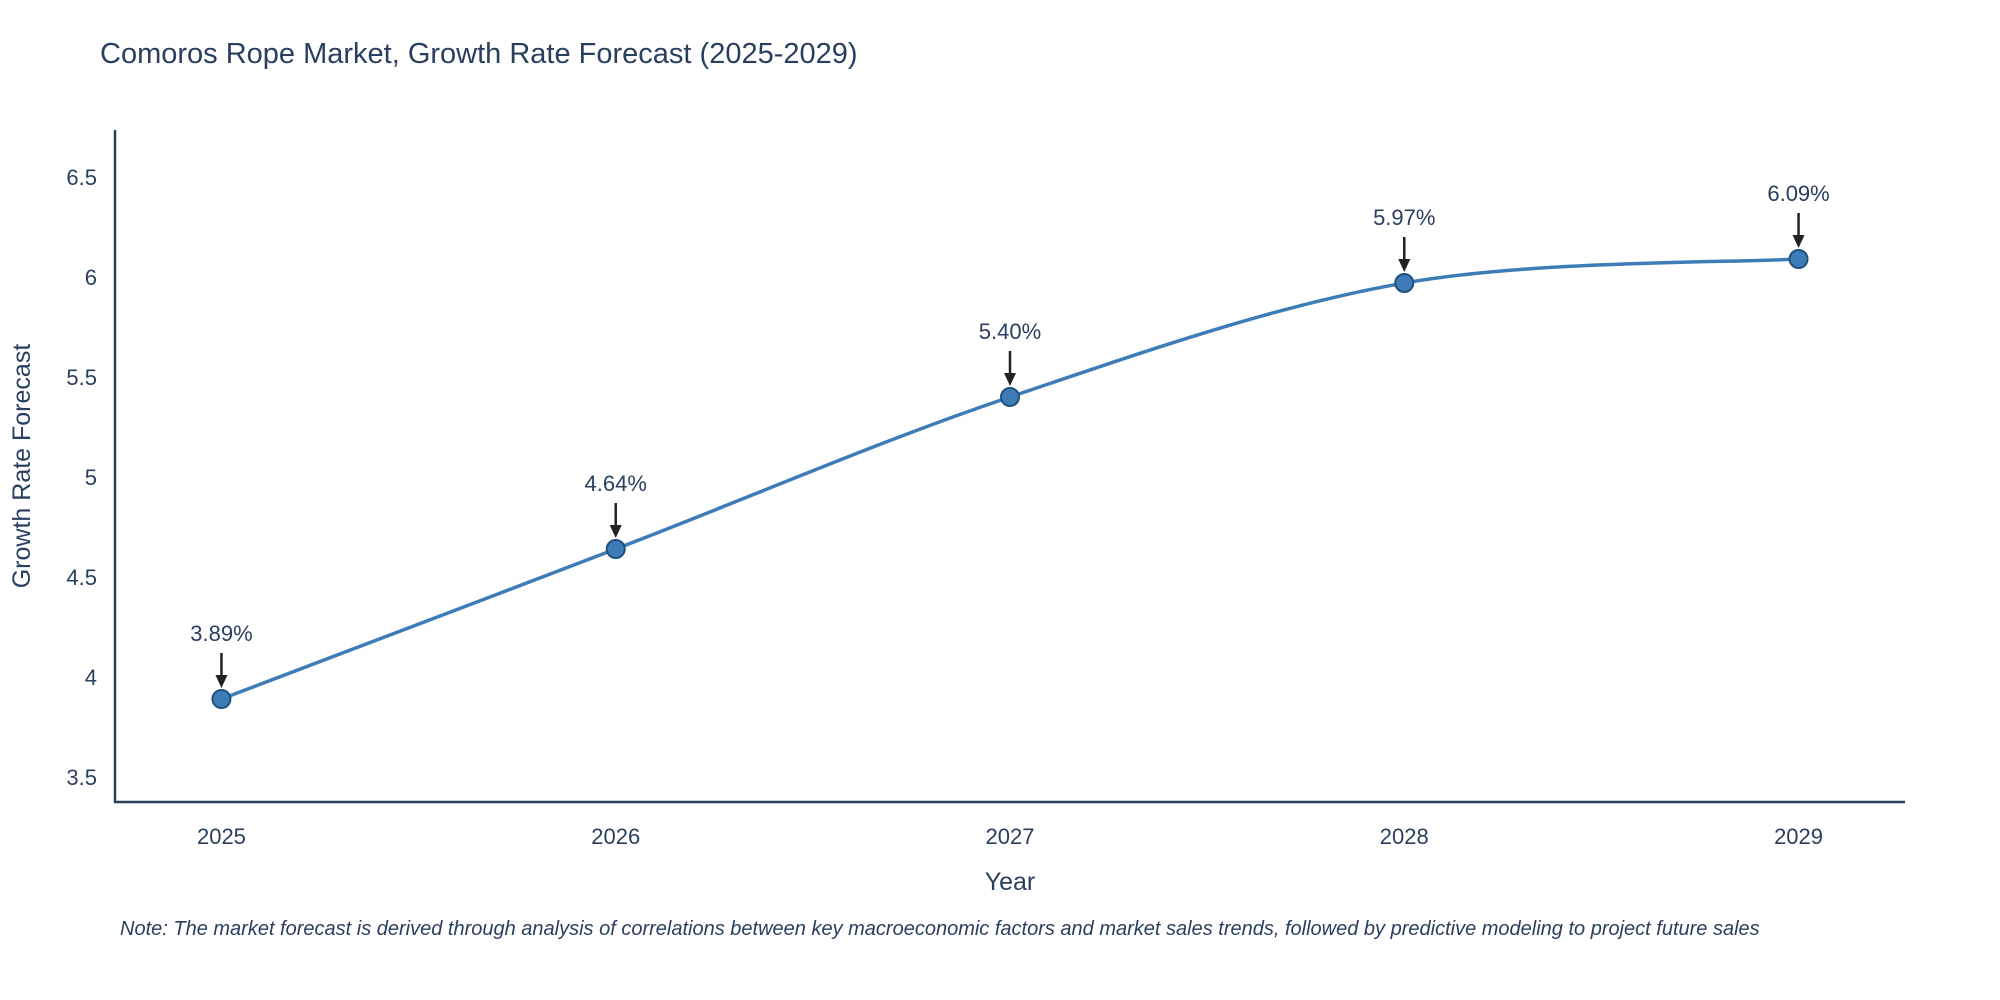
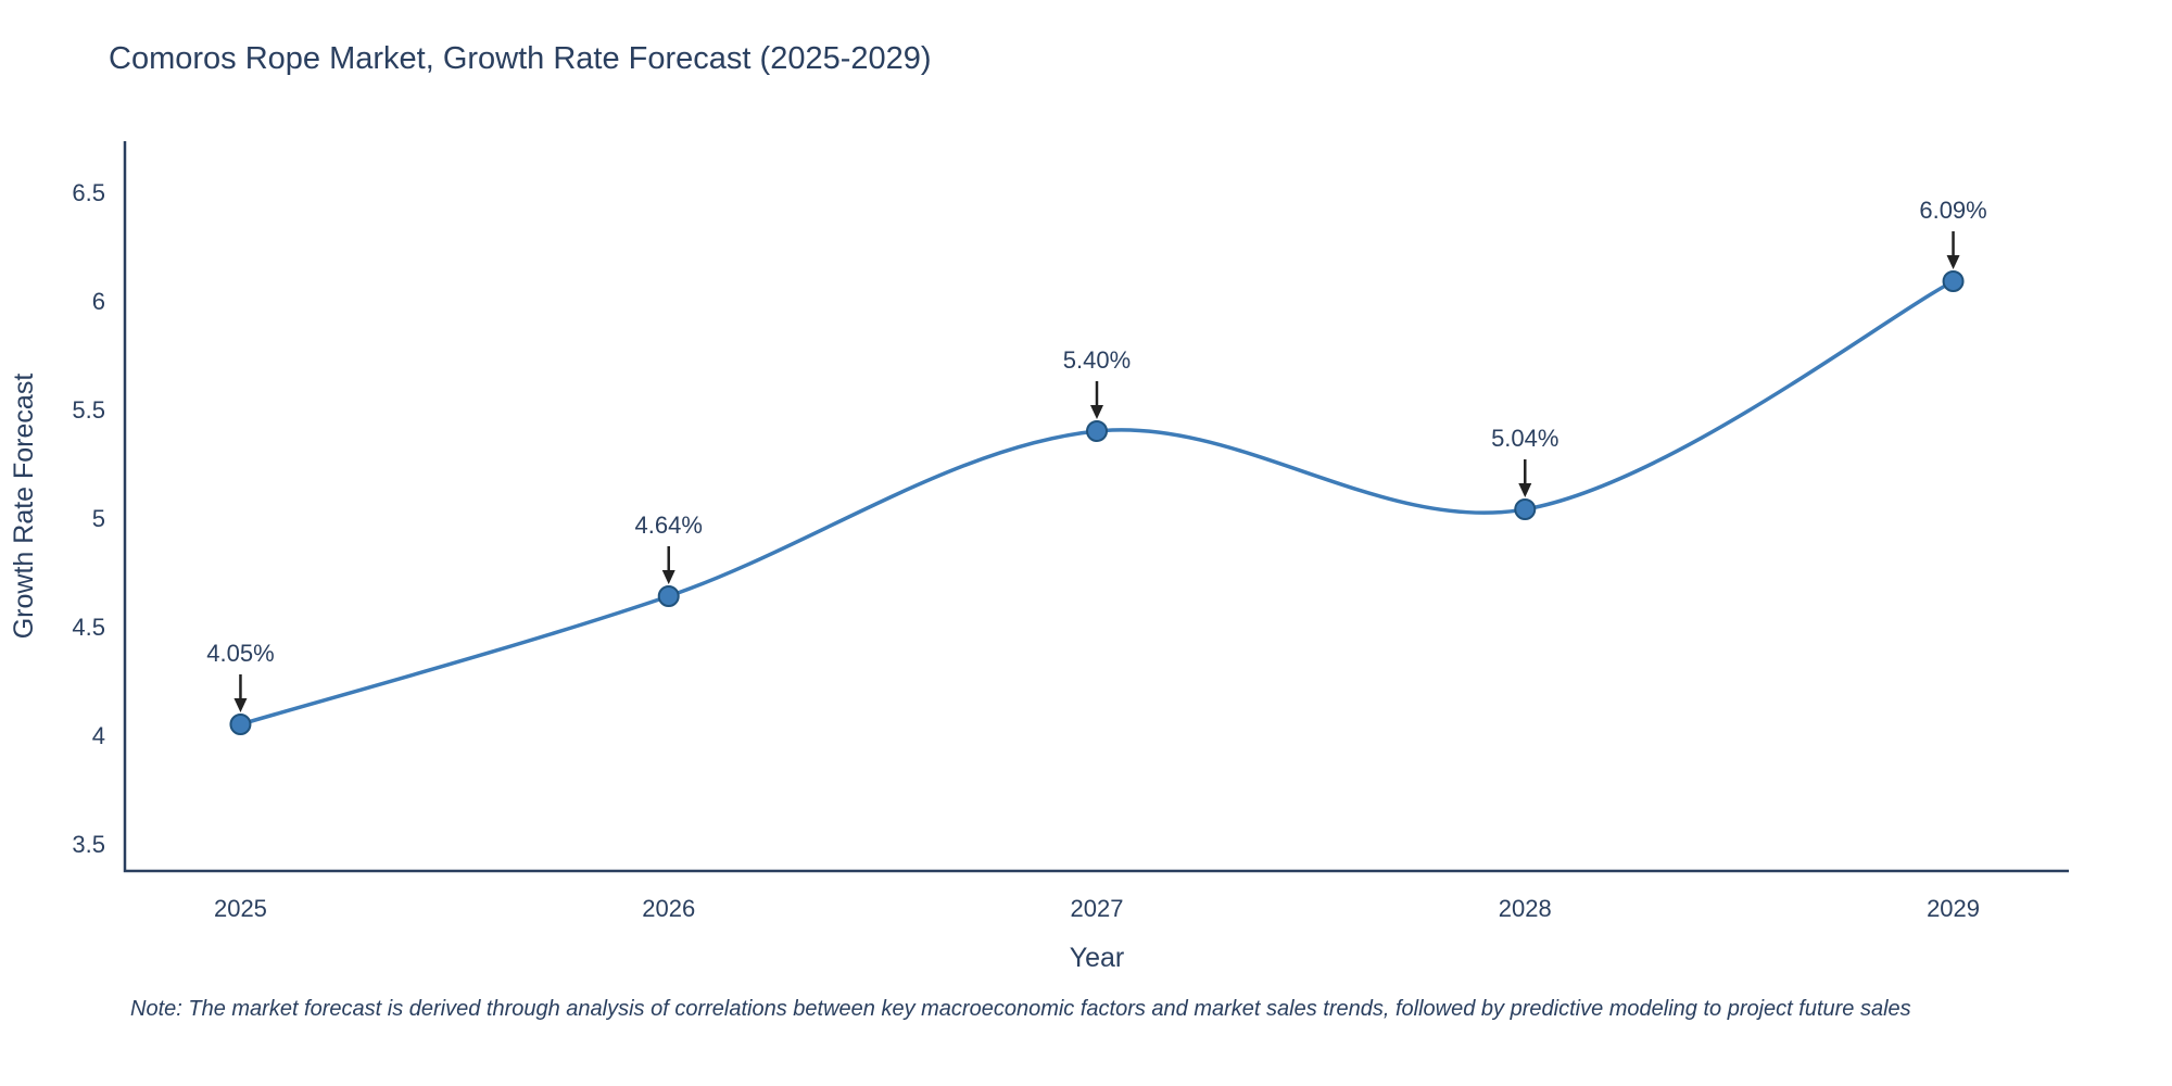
2025: 3.89% -> 4.05%
2028: 5.97% -> 5.04%
